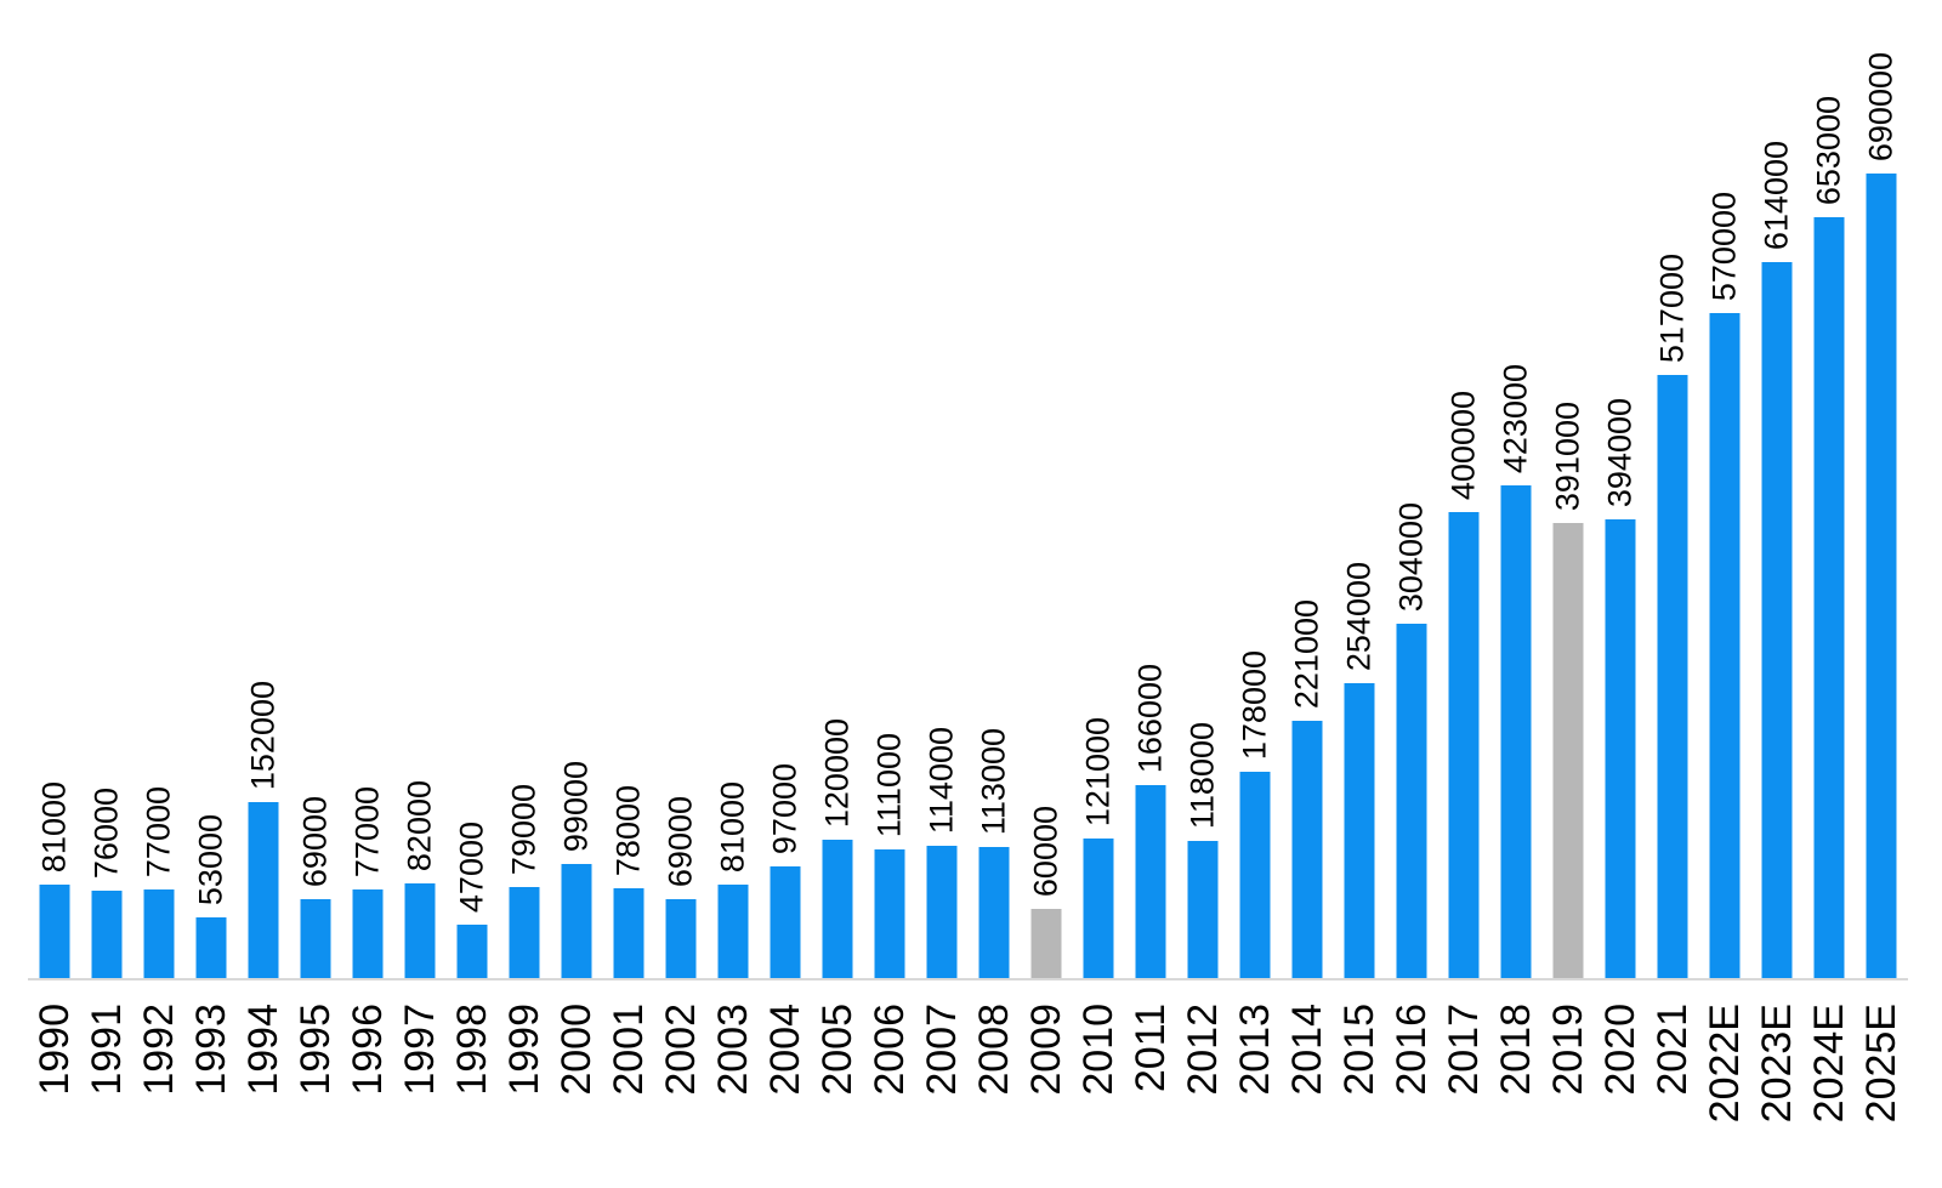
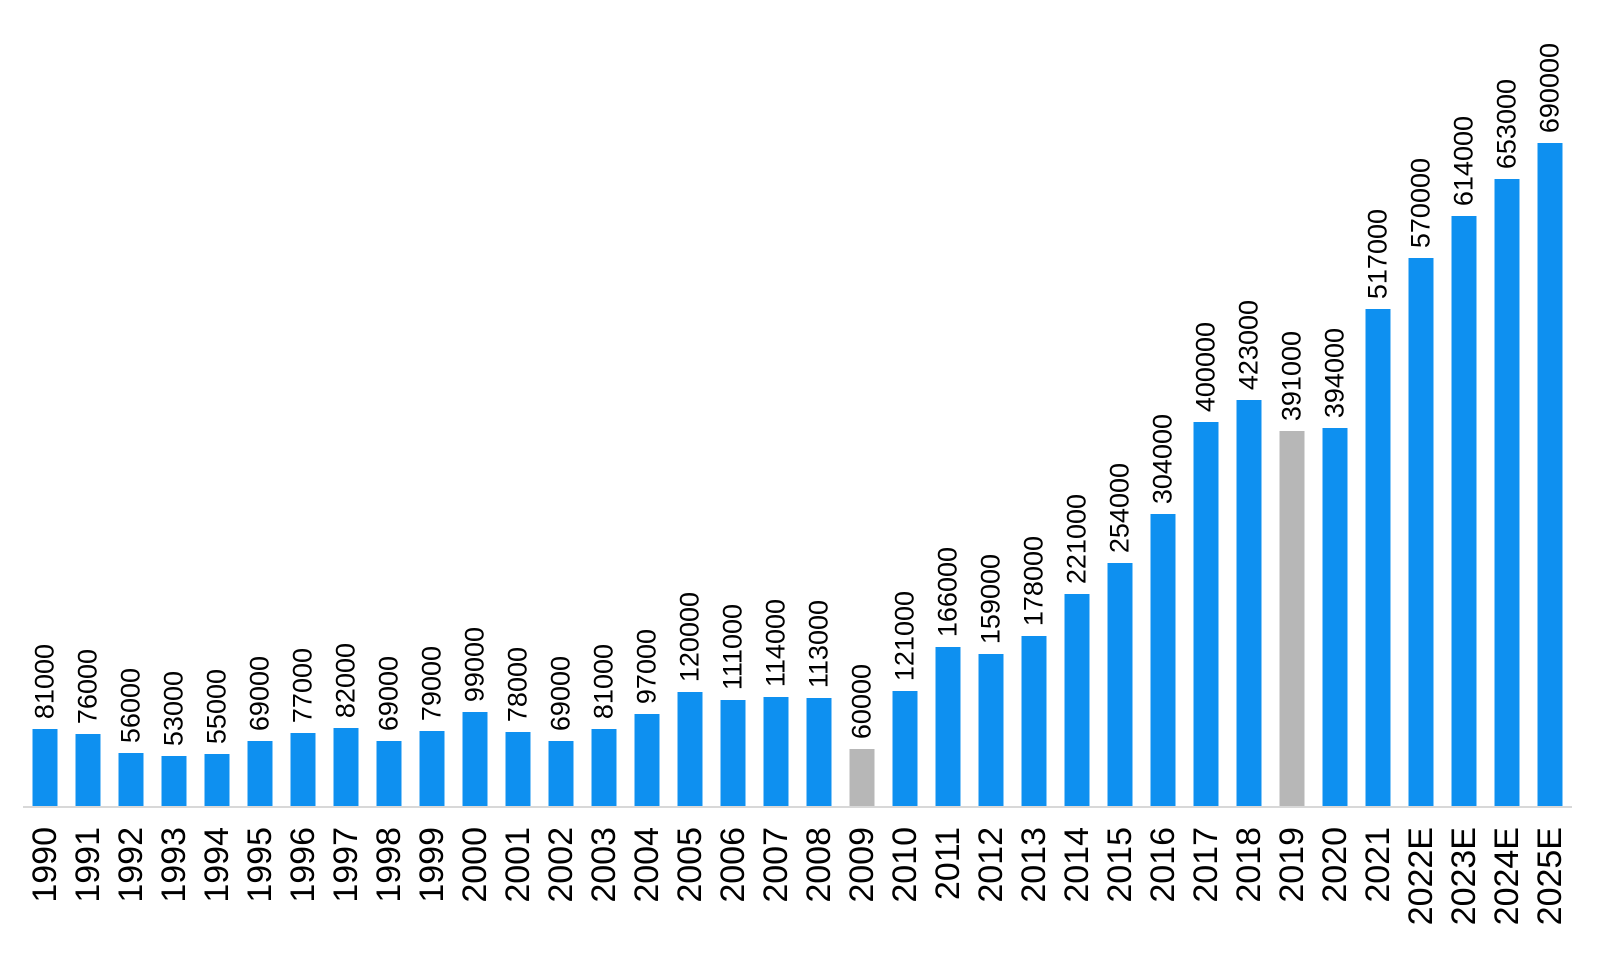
1992: 77000 -> 56000
1994: 152000 -> 55000
1998: 47000 -> 69000
2012: 118000 -> 159000
